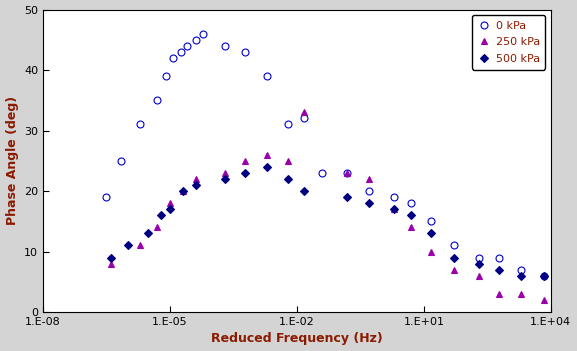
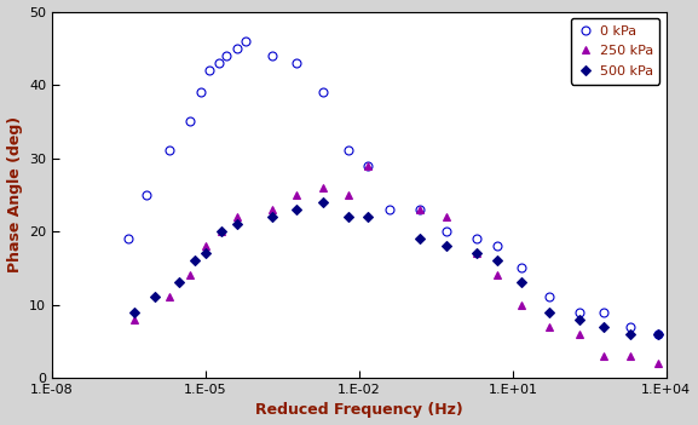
0 kPa/1.E-02: 32 -> 29
250 kPa/1.E-02: 33 -> 29
500 kPa/1.E-02: 20 -> 22
